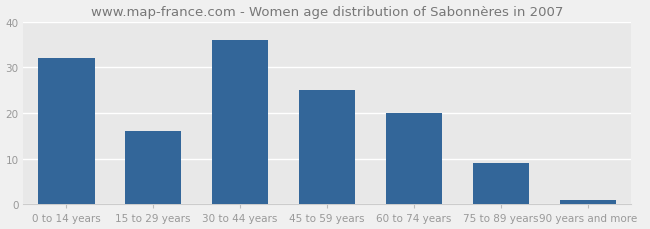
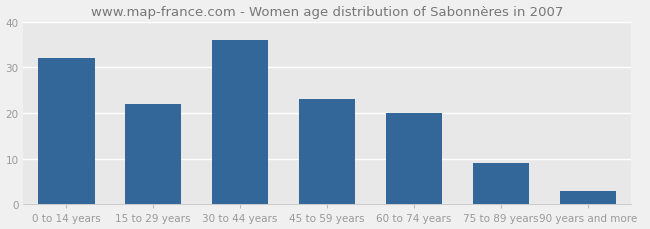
15 to 29 years: 16 -> 22
45 to 59 years: 25 -> 23
90 years and more: 1 -> 3
